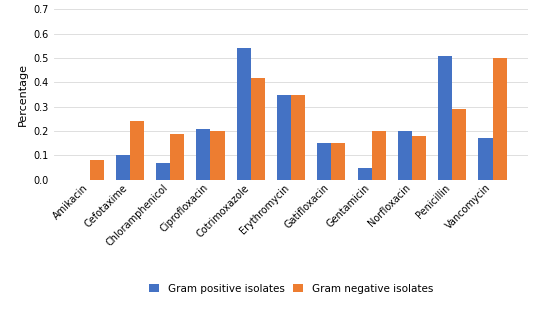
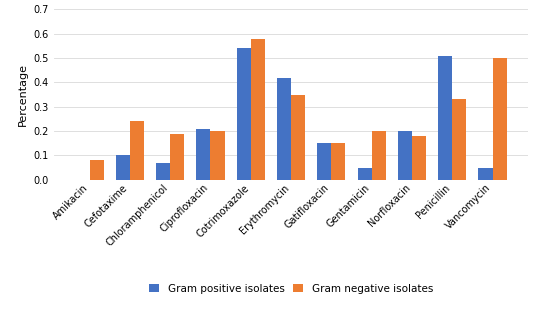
Gram negative isolates/Cotrimoxazole: 0.42 -> 0.58
Gram positive isolates/Erythromycin: 0.35 -> 0.42
Gram negative isolates/Penicillin: 0.29 -> 0.33
Gram positive isolates/Vancomycin: 0.17 -> 0.05
